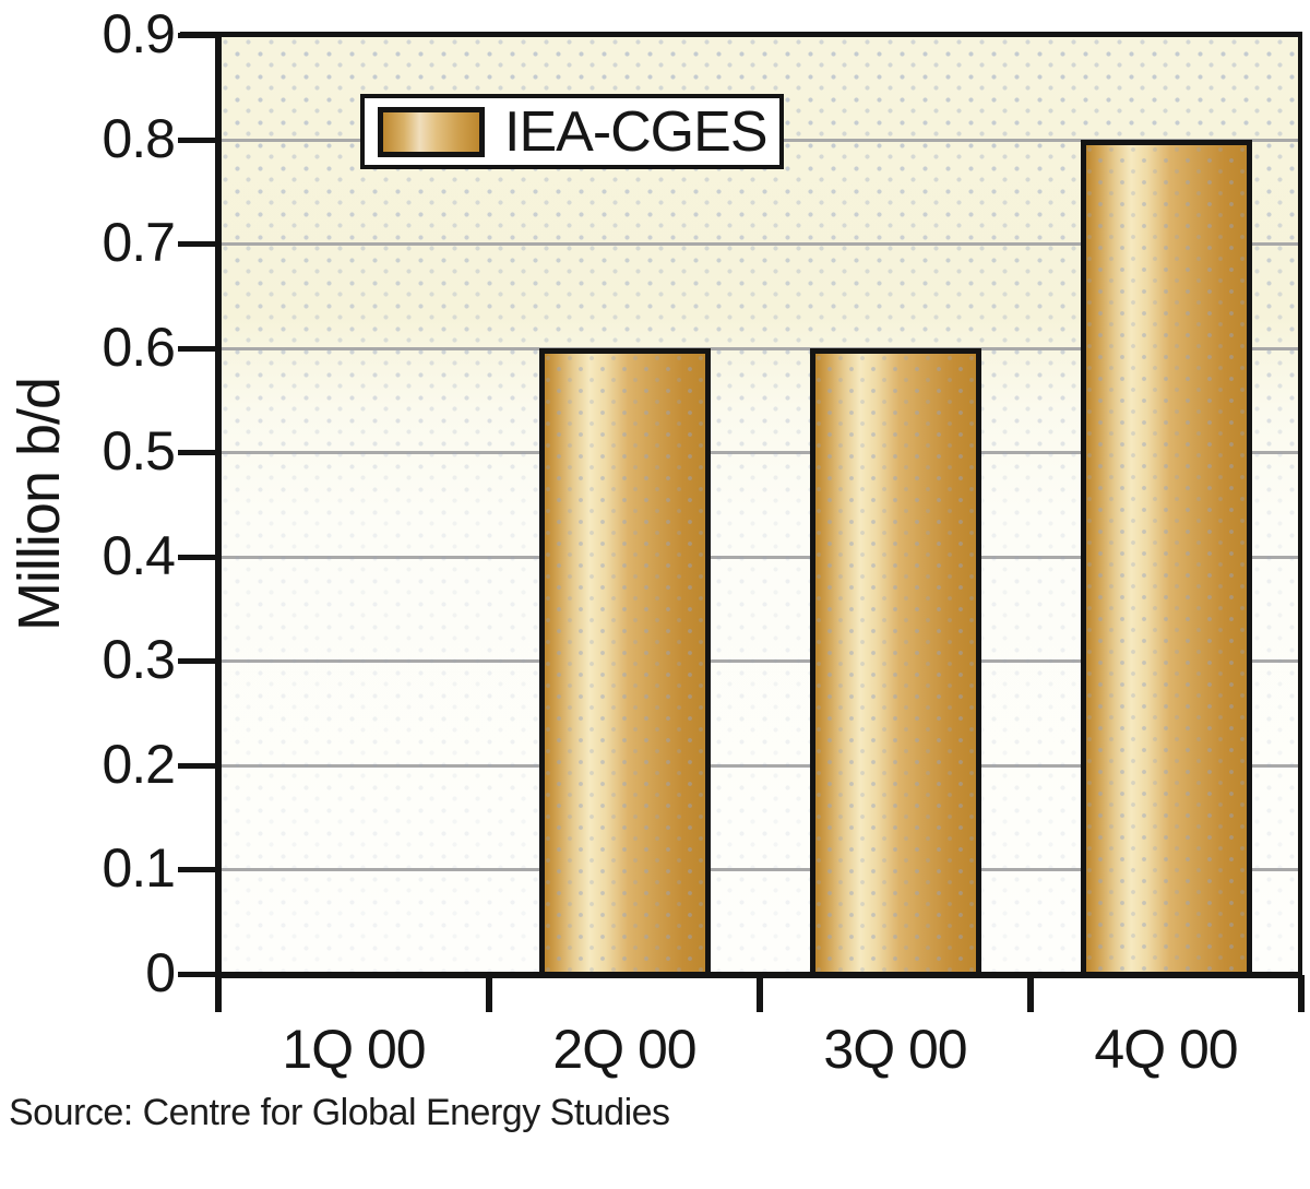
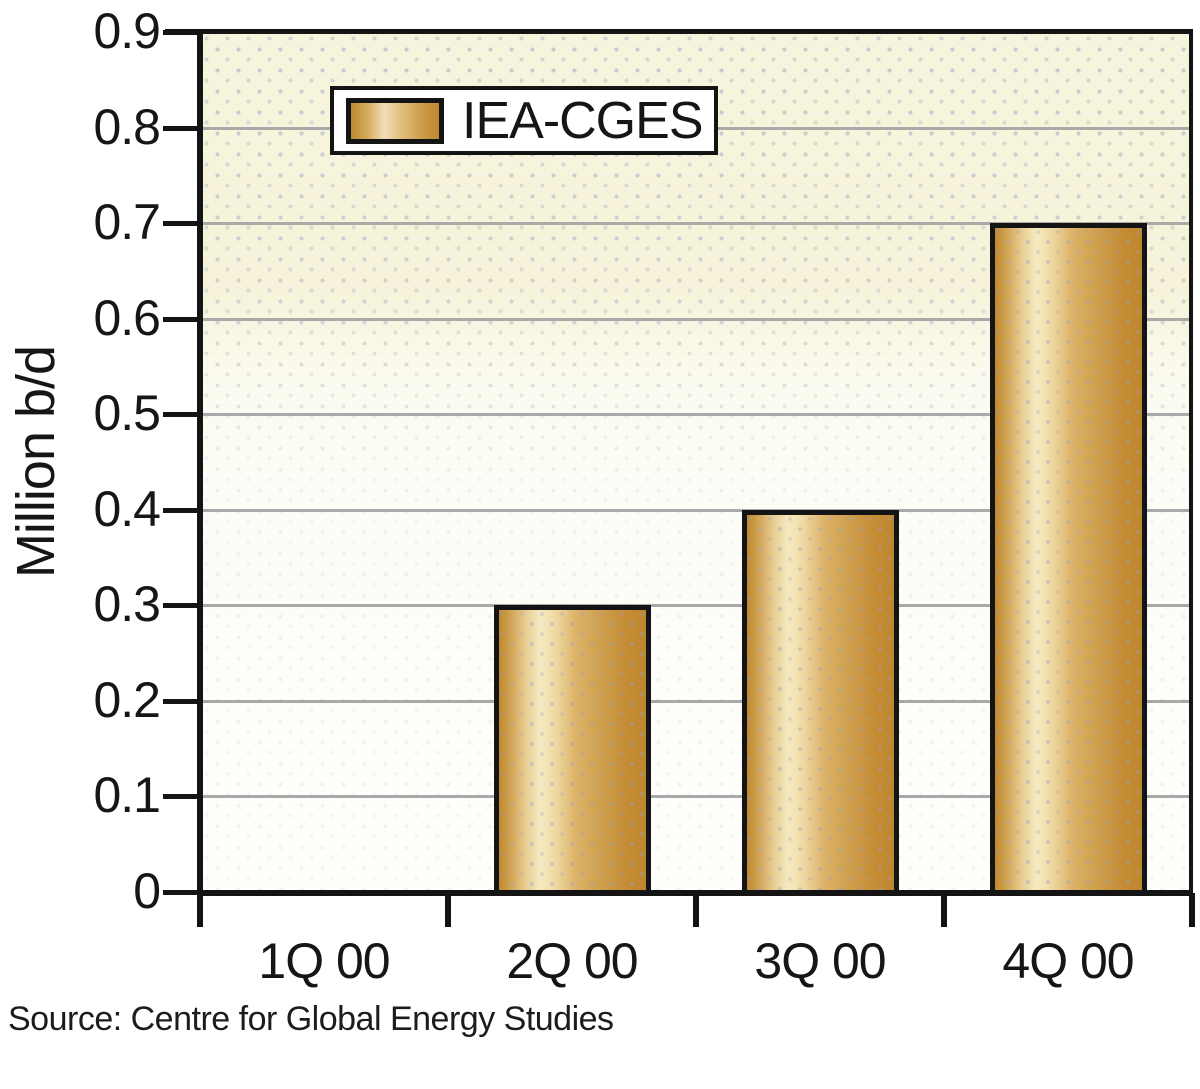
2Q 00: 0.6 -> 0.3
3Q 00: 0.6 -> 0.4
4Q 00: 0.8 -> 0.7
